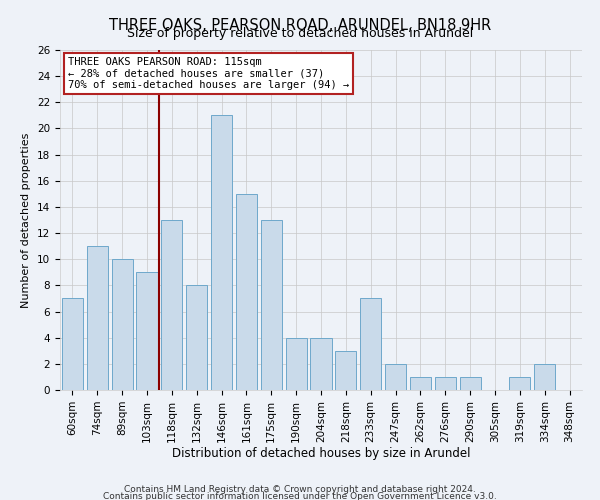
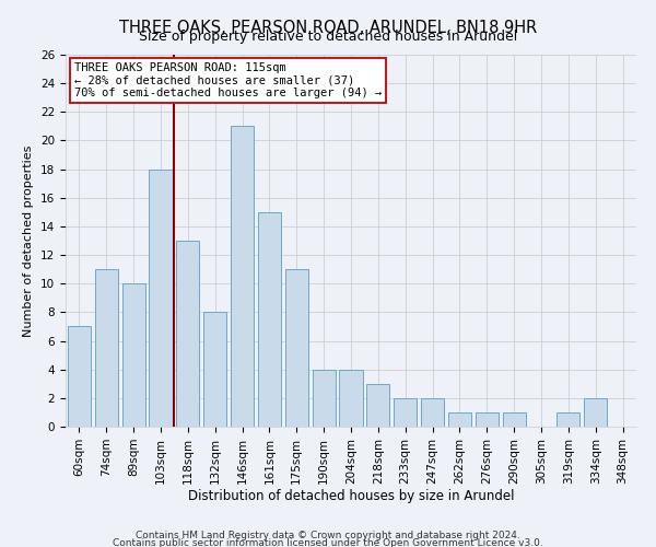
103sqm: 9 -> 18
175sqm: 13 -> 11
233sqm: 7 -> 2
